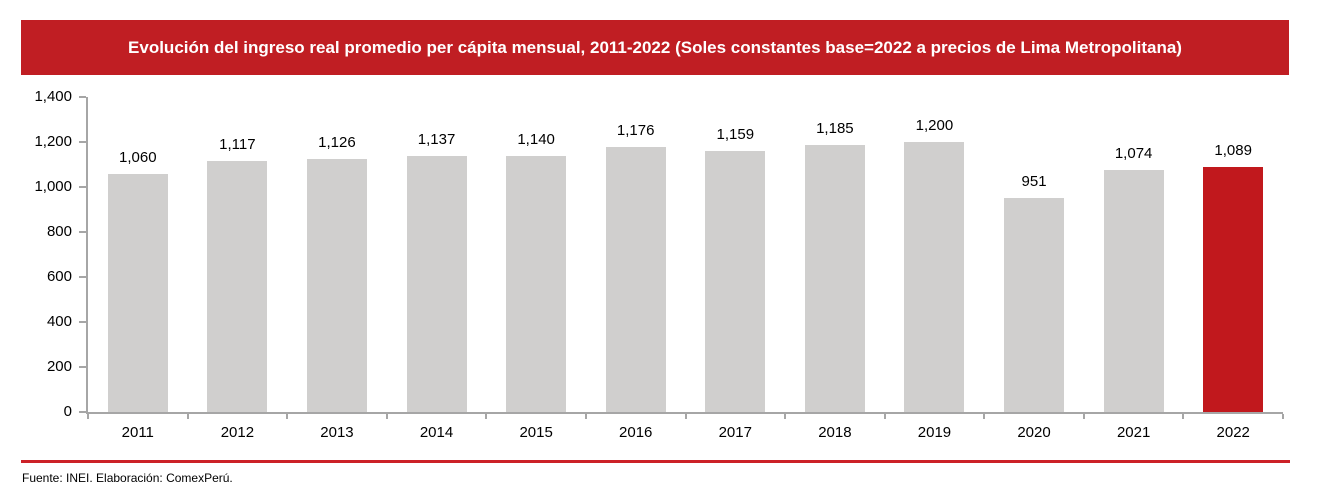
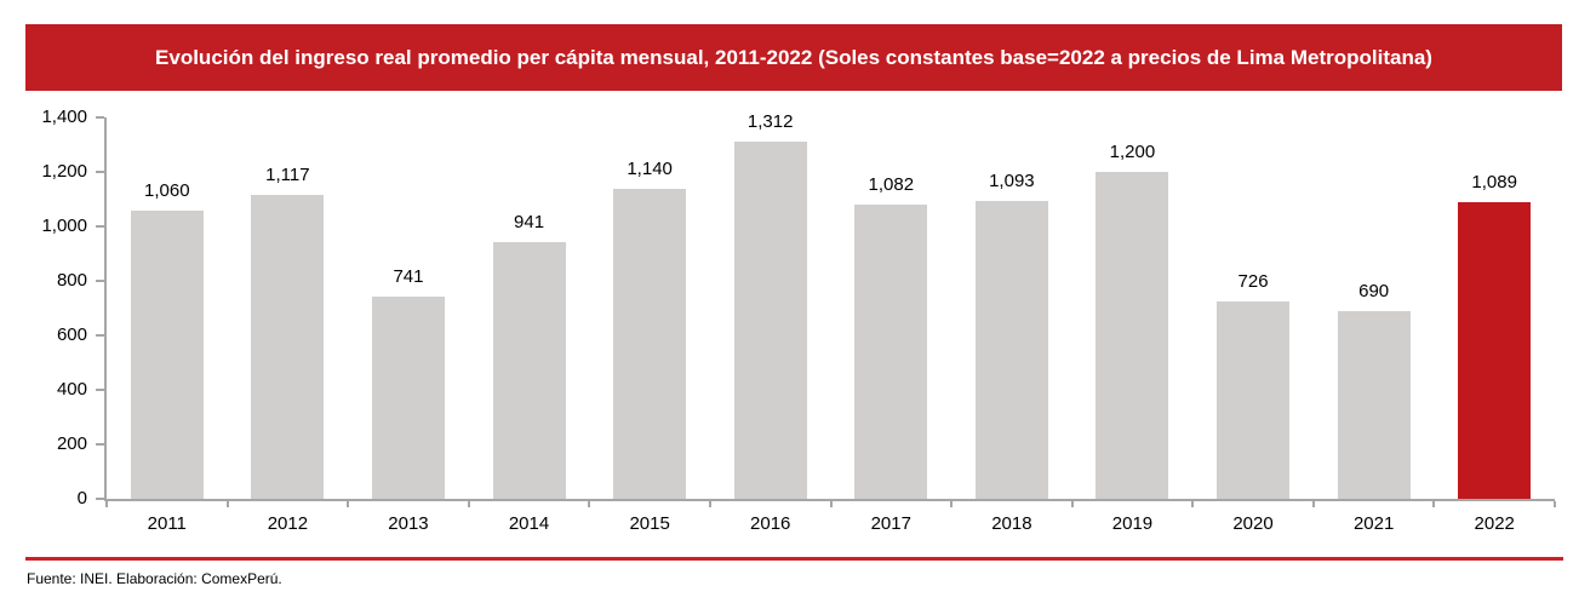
2013: 1,126 -> 741
2014: 1,137 -> 941
2016: 1,176 -> 1,312
2017: 1,159 -> 1,082
2018: 1,185 -> 1,093
2020: 951 -> 726
2021: 1,074 -> 690
